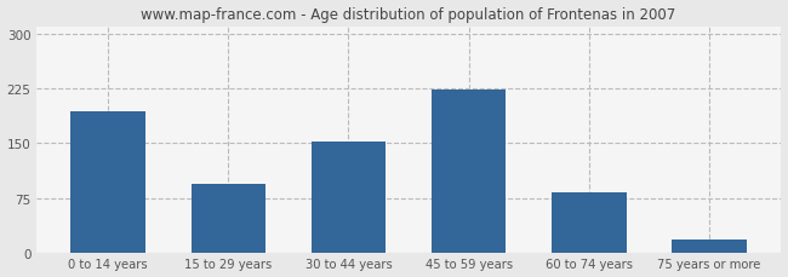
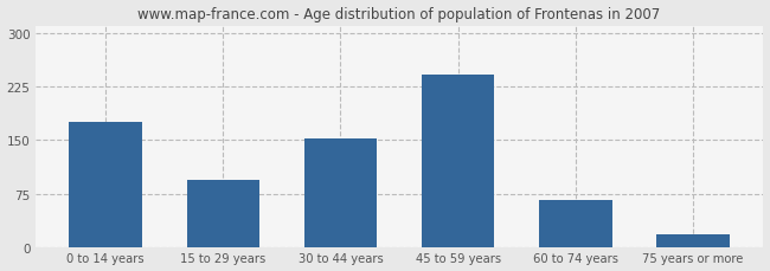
0 to 14 years: 193 -> 176
45 to 59 years: 224 -> 242
60 to 74 years: 83 -> 66
